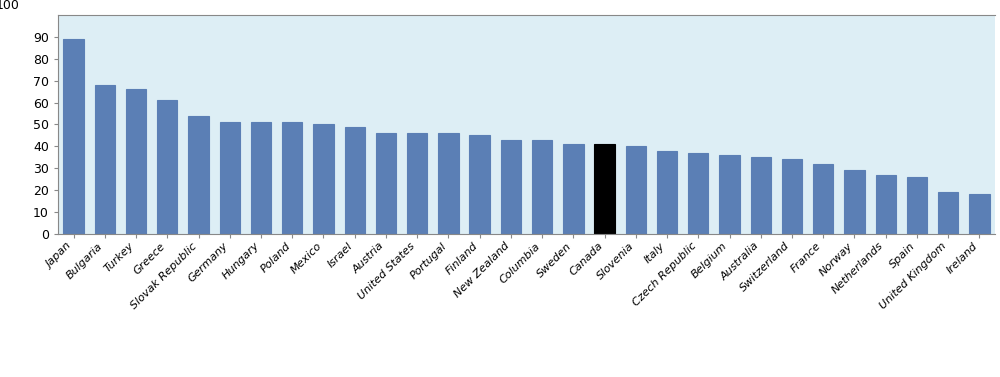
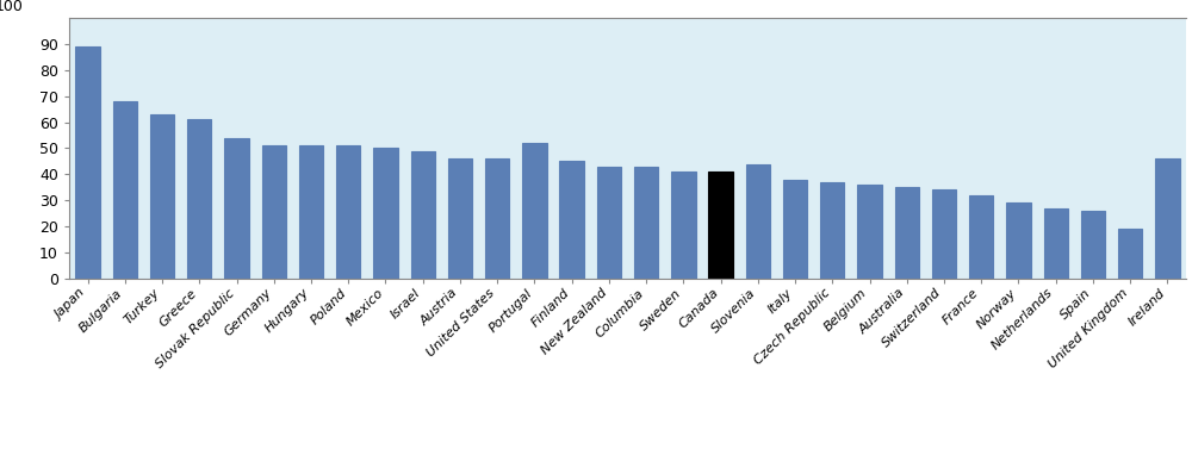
Turkey: 66 -> 63
Portugal: 46 -> 52
Slovenia: 40 -> 44
Ireland: 18 -> 46
